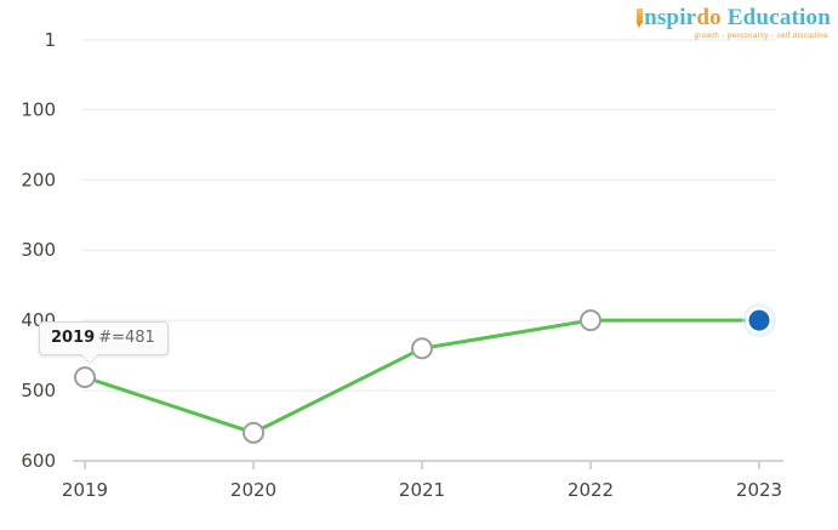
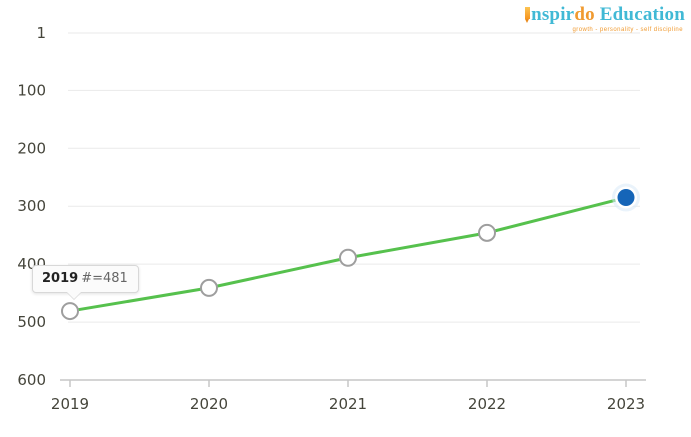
2020: 560 -> 440
2021: 440 -> 390
2022: 400 -> 350
2023: 400 -> 280
